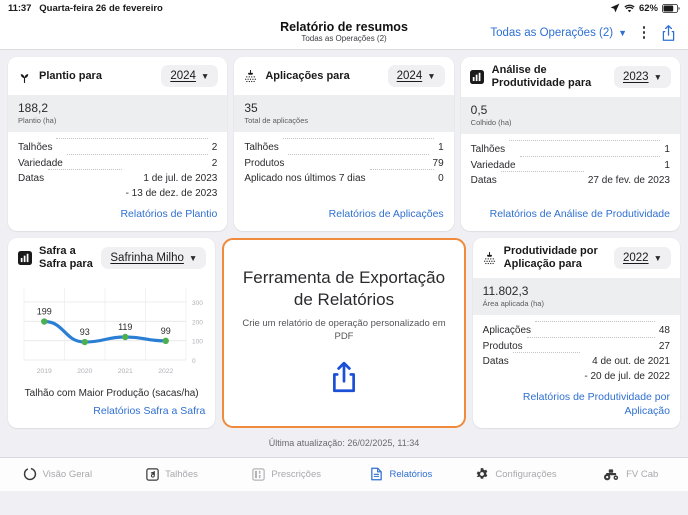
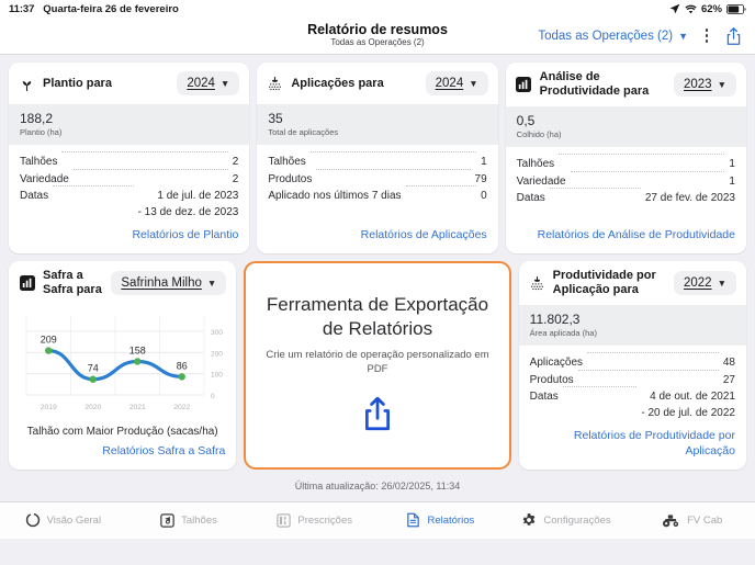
2019: 199 -> 209
2020: 93 -> 74
2021: 119 -> 158
2022: 99 -> 86
